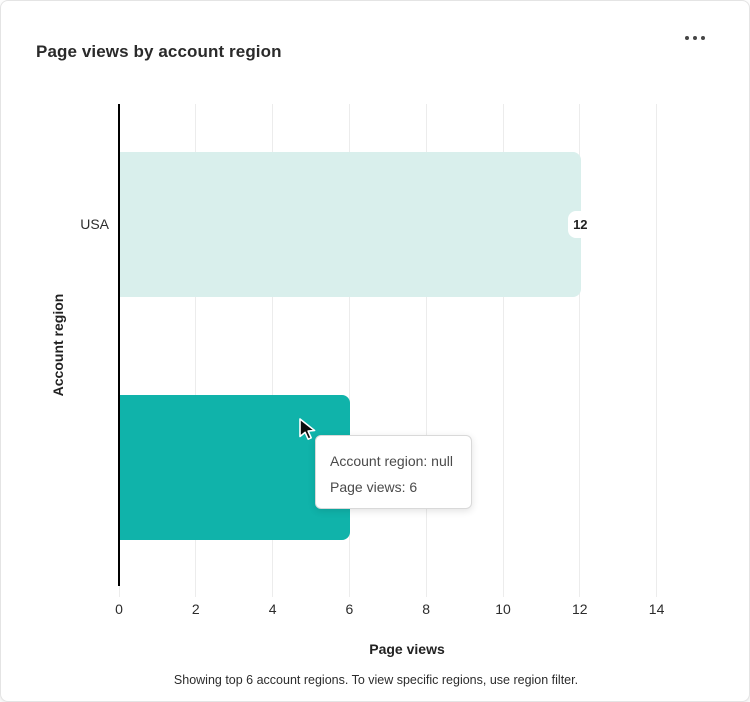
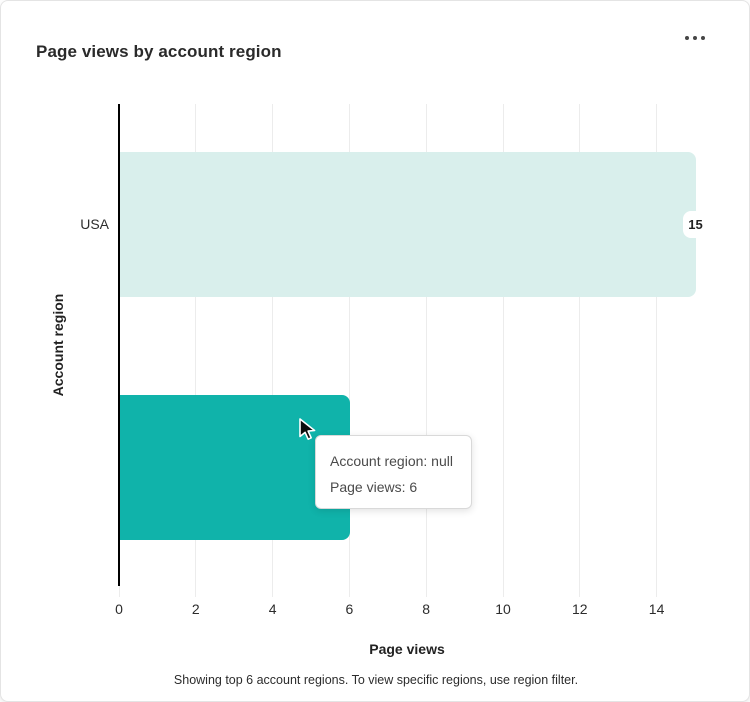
USA: 12 -> 15
